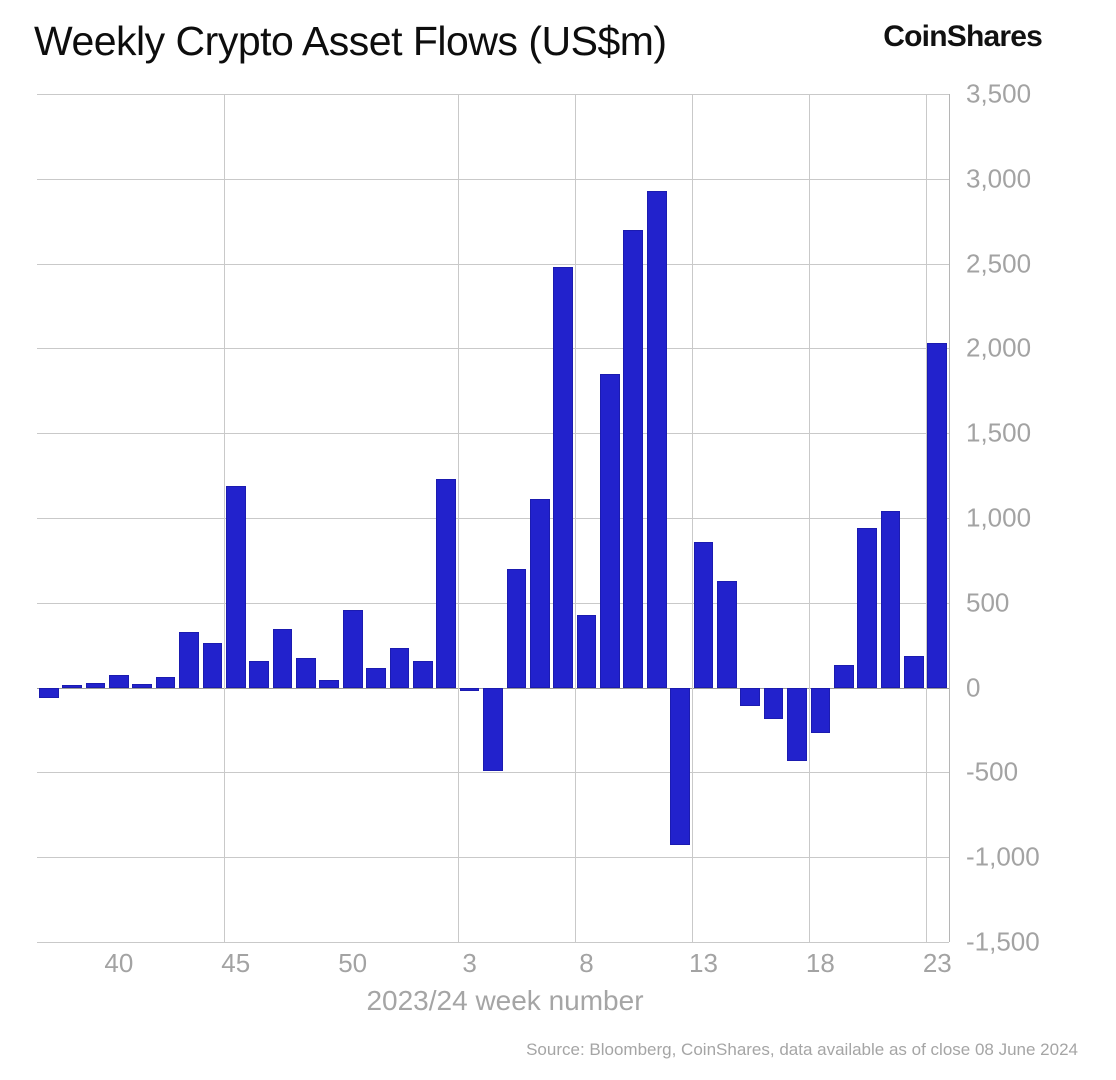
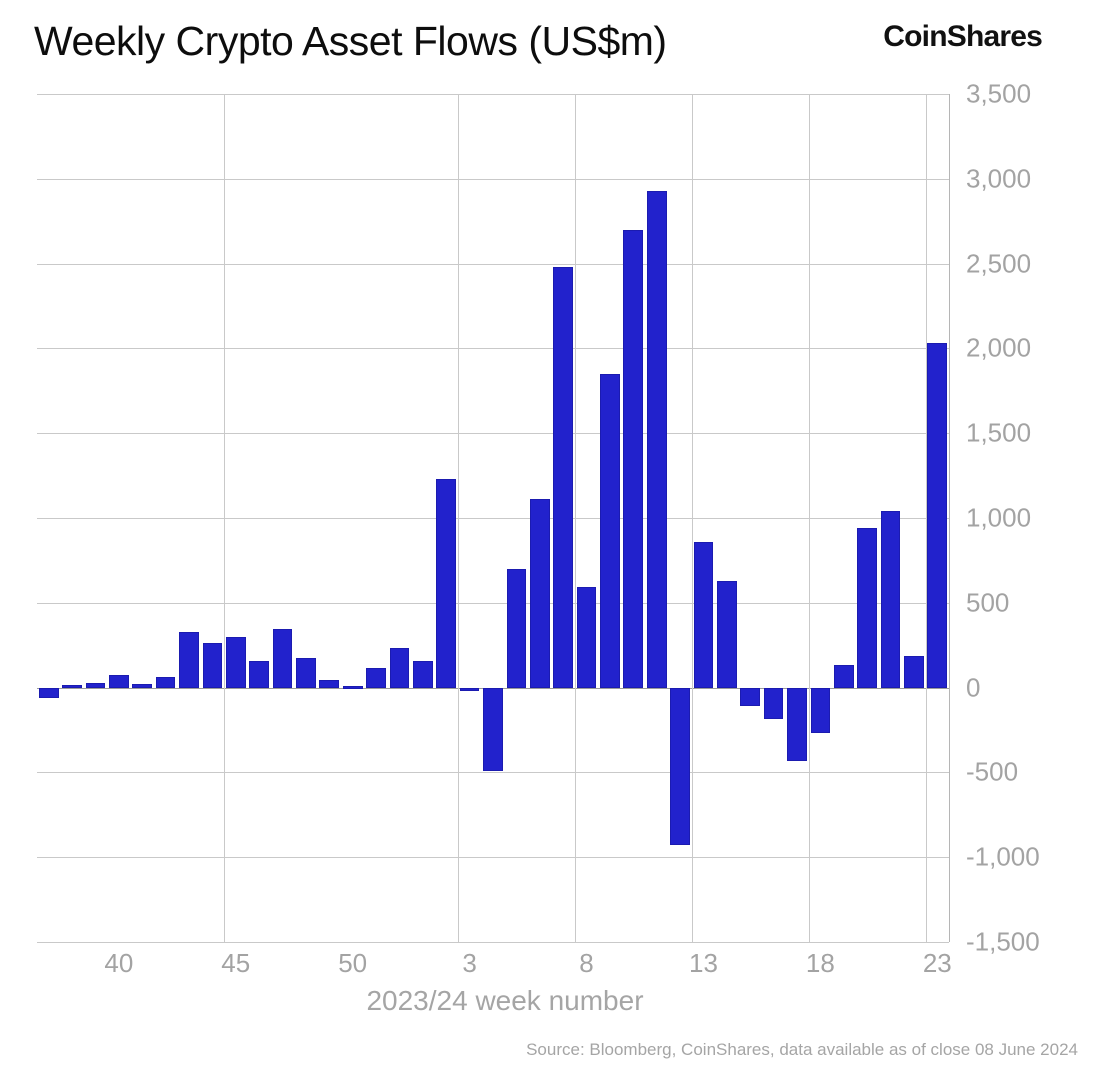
45: 1190 -> 300
50: 460 -> 10
8: 430 -> 600
